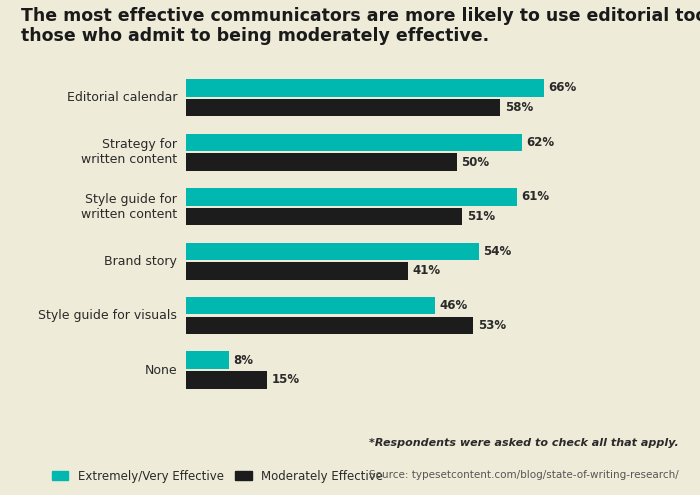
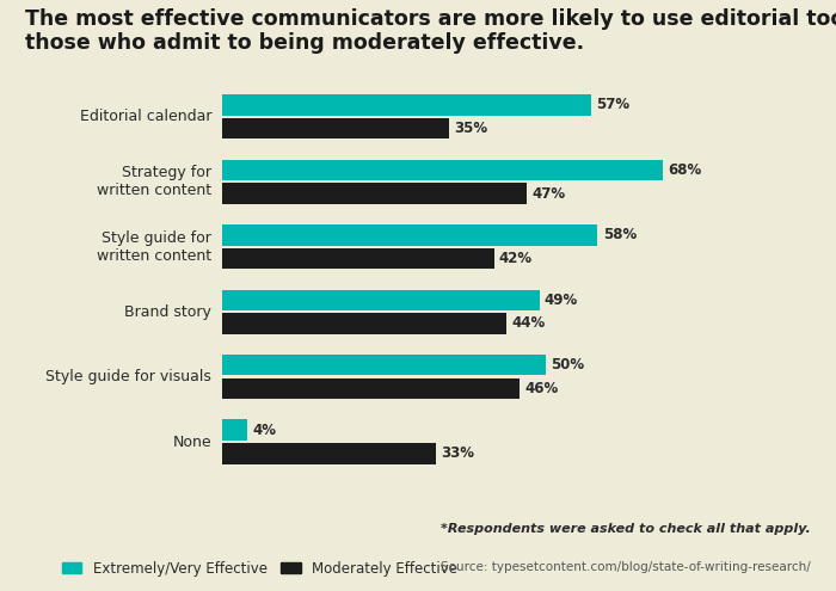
Extremely/Very Effective/Editorial calendar: 66% -> 57%
Moderately Effective/Editorial calendar: 58% -> 35%
Extremely/Very Effective/Strategy for written content: 62% -> 68%
Moderately Effective/Strategy for written content: 50% -> 47%
Extremely/Very Effective/Style guide for written content: 61% -> 58%
Moderately Effective/Style guide for written content: 51% -> 42%
Extremely/Very Effective/Brand story: 54% -> 49%
Moderately Effective/Brand story: 41% -> 44%
Extremely/Very Effective/Style guide for visuals: 46% -> 50%
Moderately Effective/Style guide for visuals: 53% -> 46%
Extremely/Very Effective/None: 8% -> 4%
Moderately Effective/None: 15% -> 33%
